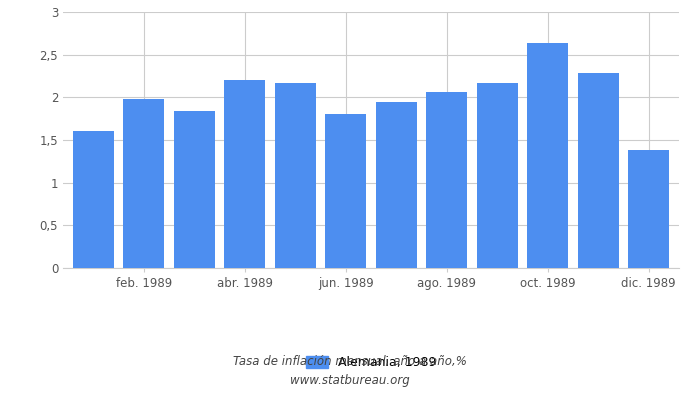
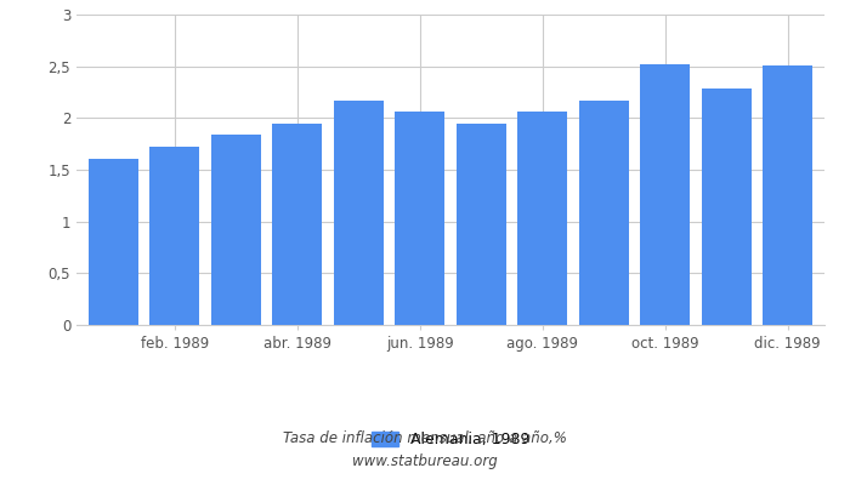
feb. 1989: 1,98 -> 1,72
abr. 1989: 2,20 -> 1,95
jun. 1989: 1,80 -> 2,06
oct. 1989: 2,64 -> 2,52
dic. 1989: 1,38 -> 2,51
